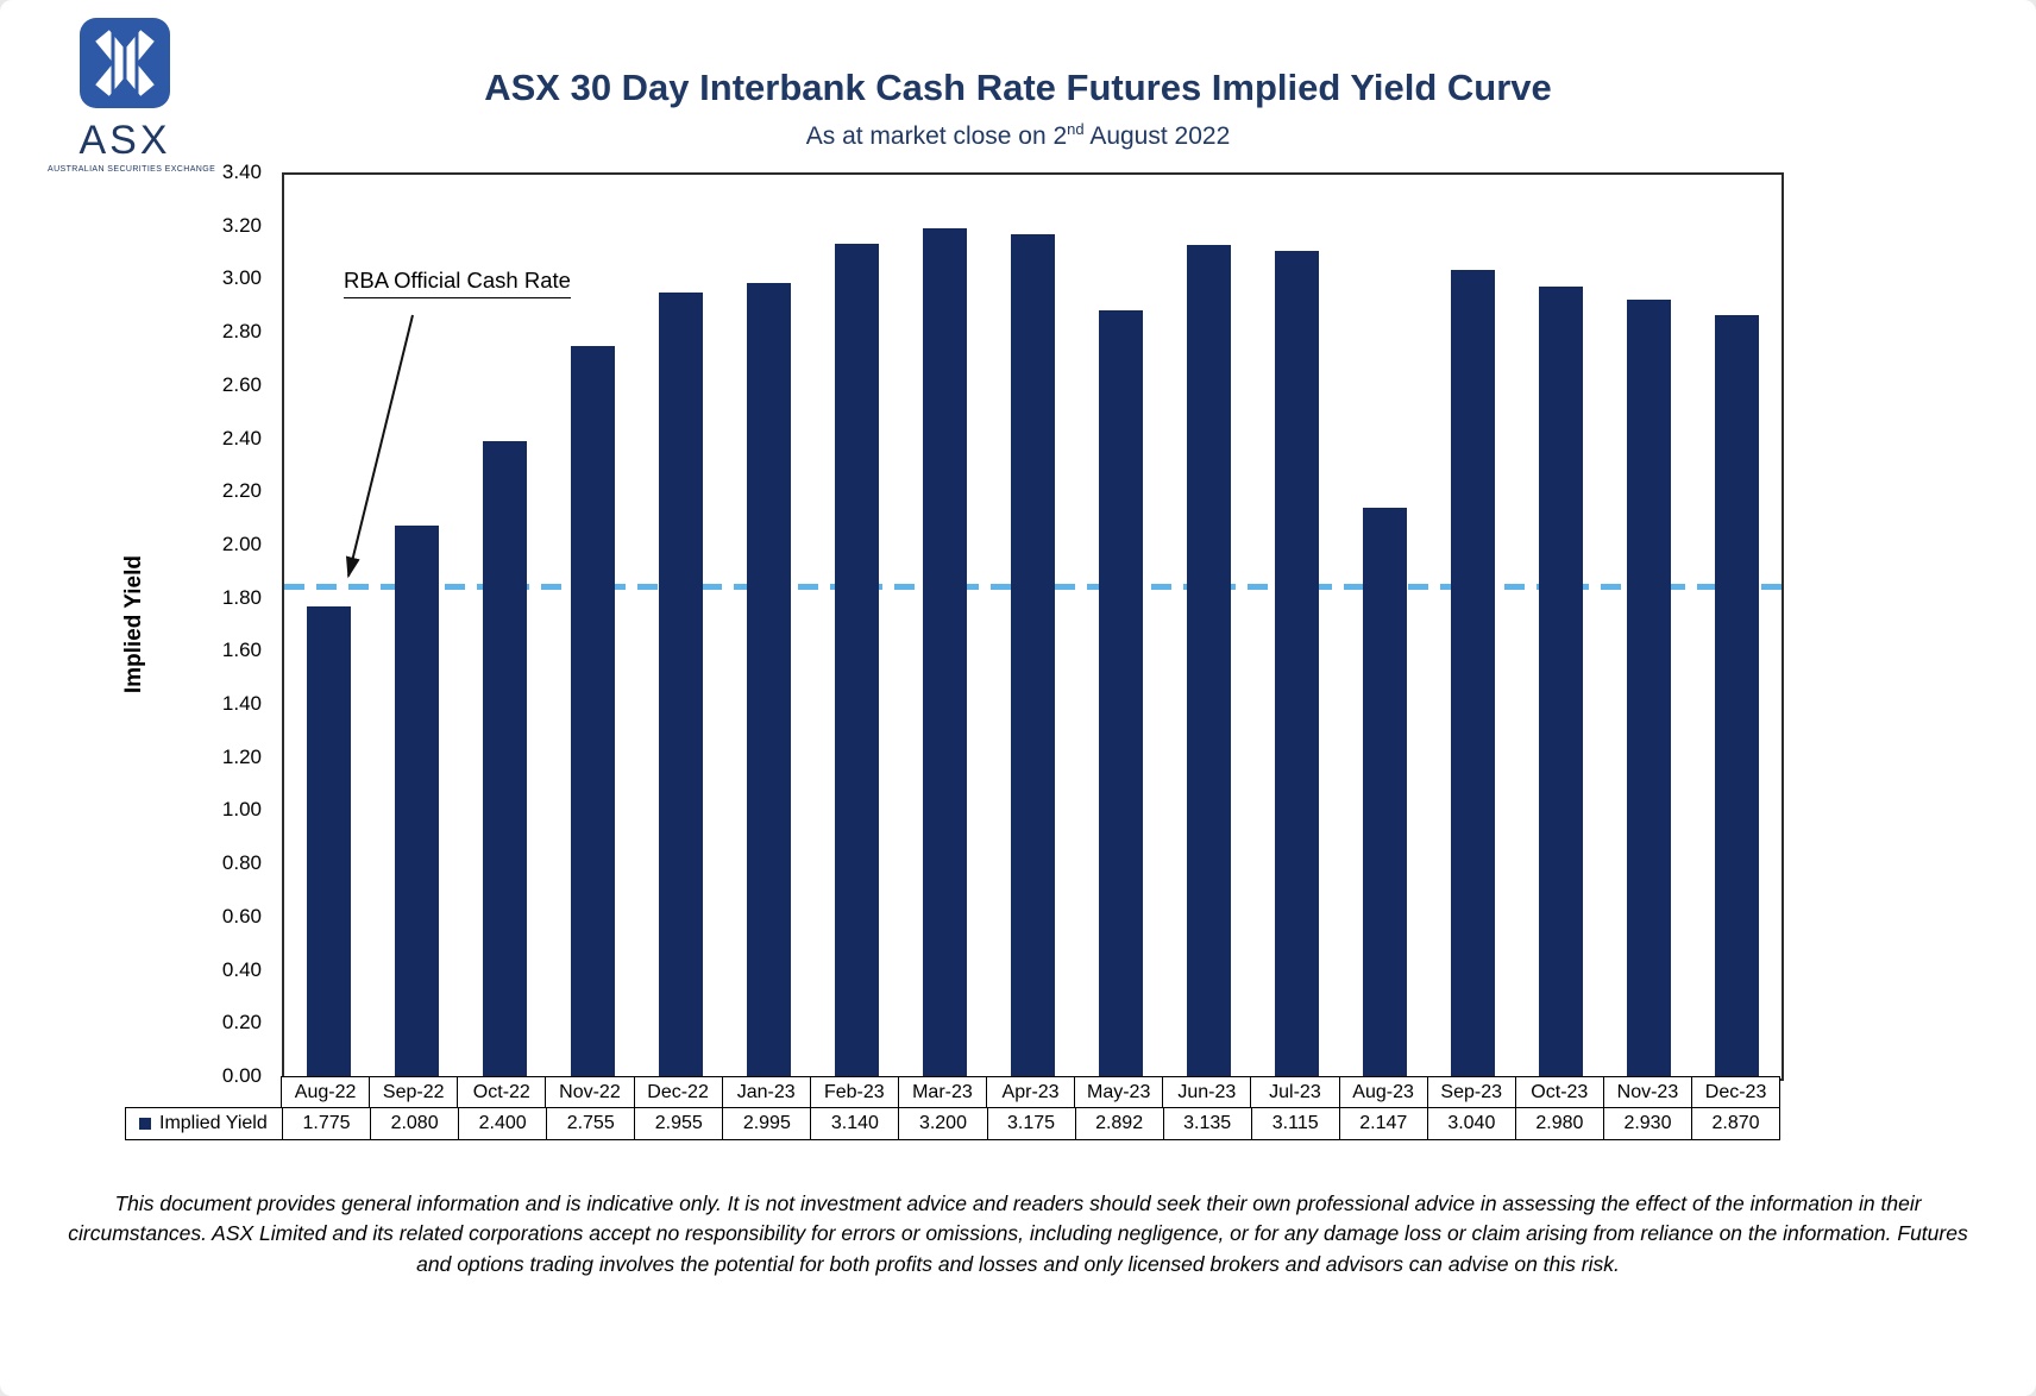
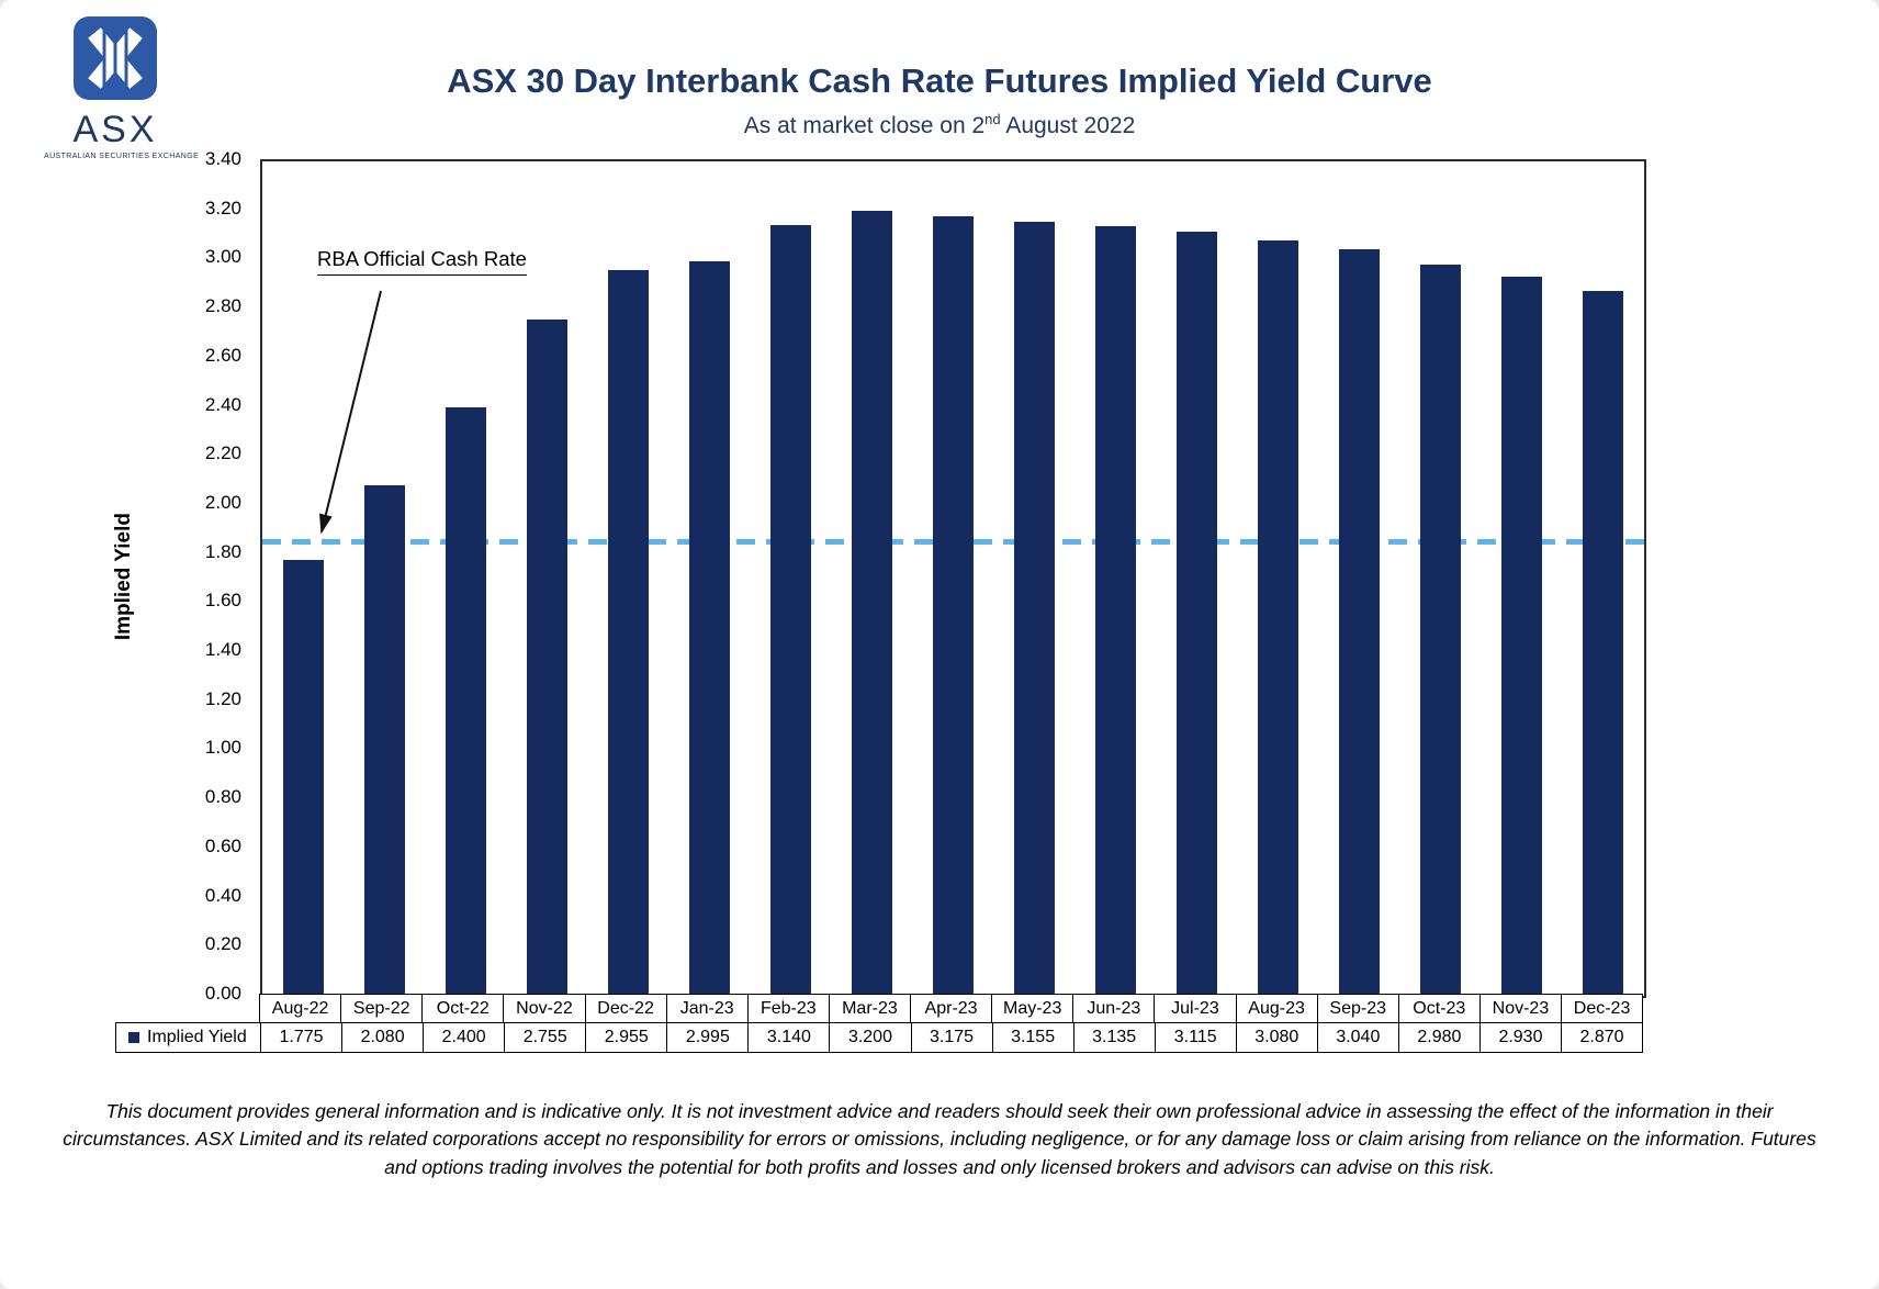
May-23: 2.892 -> 3.155
Aug-23: 2.147 -> 3.080
